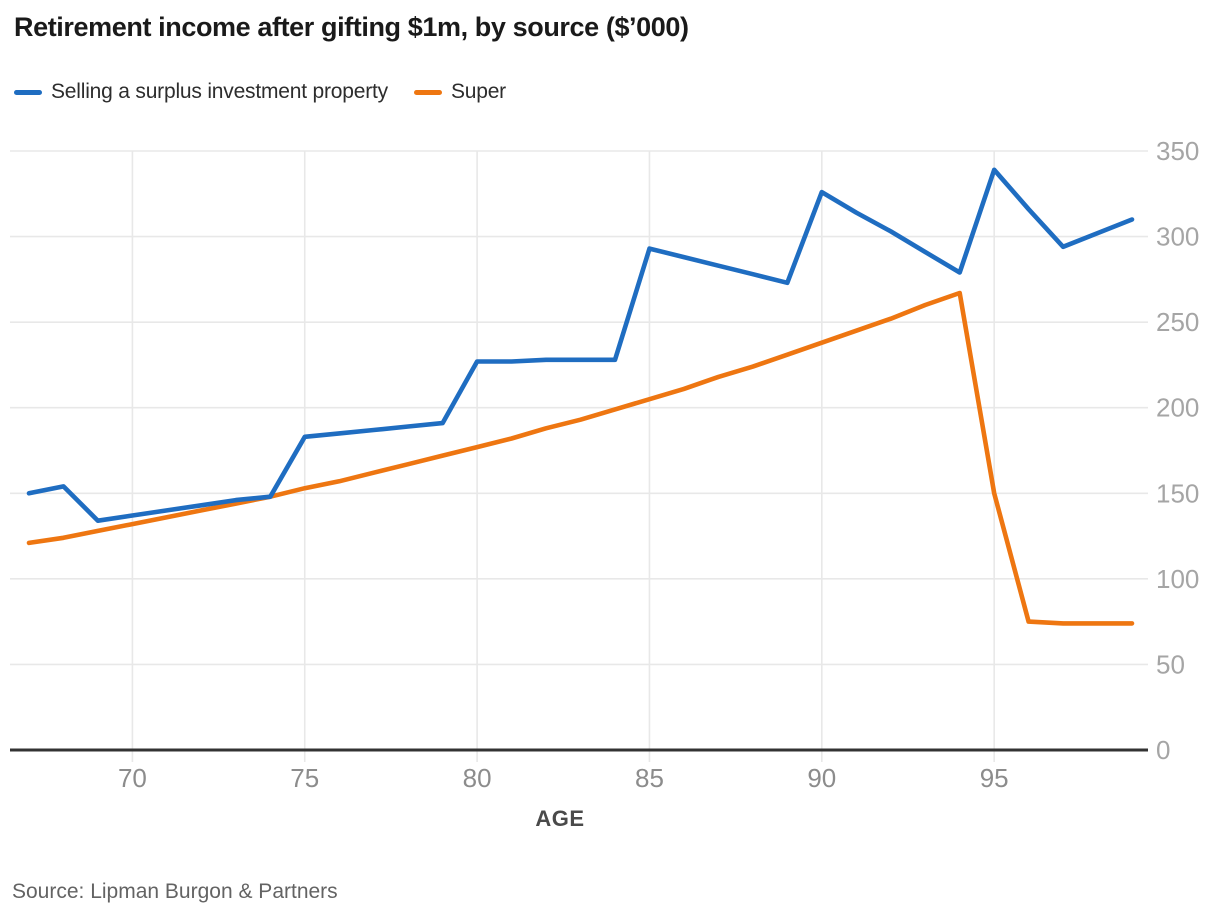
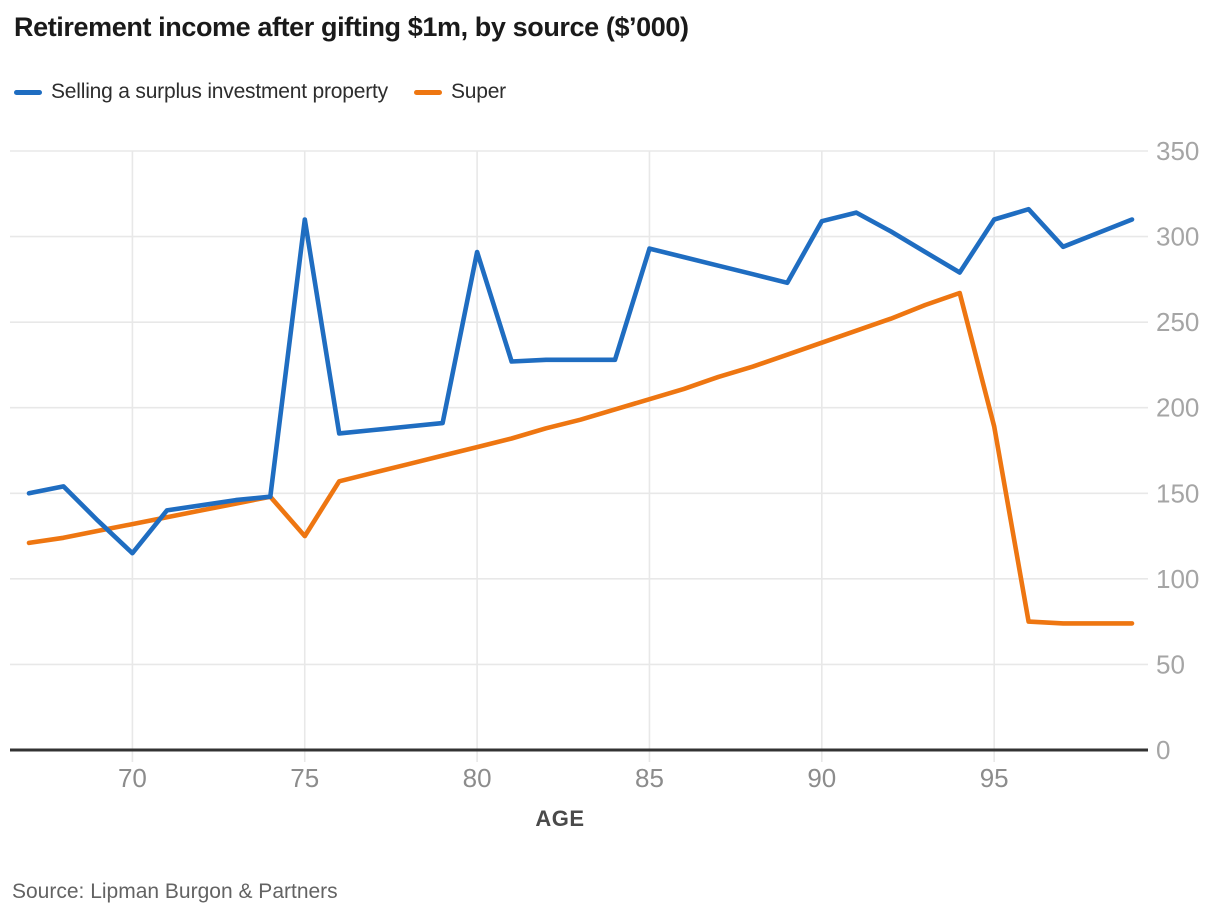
Selling a surplus investment property/70: 137 -> 115
Selling a surplus investment property/75: 183 -> 310
Super/75: 153 -> 125
Selling a surplus investment property/80: 227 -> 291
Selling a surplus investment property/90: 326 -> 309
Selling a surplus investment property/95: 339 -> 310
Super/95: 150 -> 189
